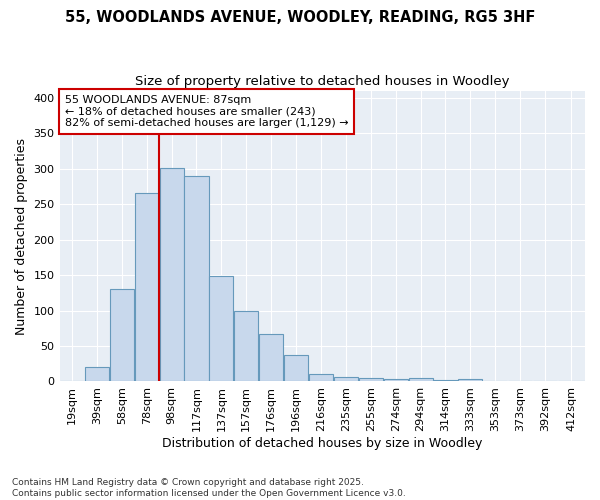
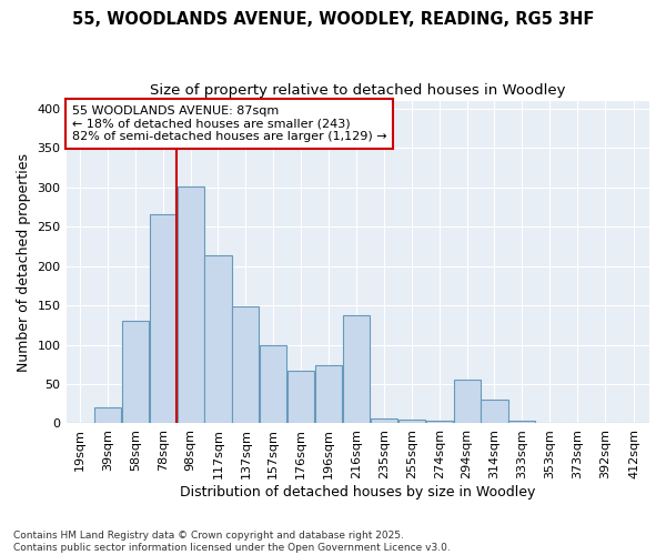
117sqm: 289 -> 214
196sqm: 37 -> 74
216sqm: 10 -> 138
294sqm: 5 -> 56
314sqm: 2 -> 30
